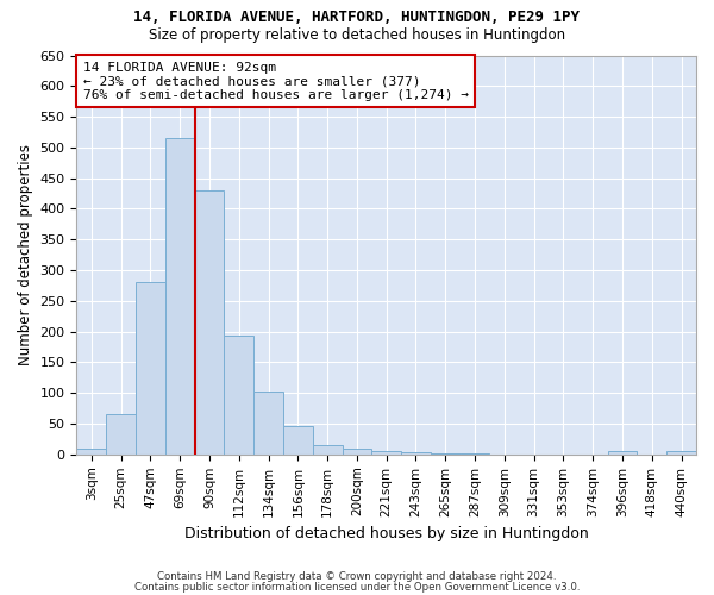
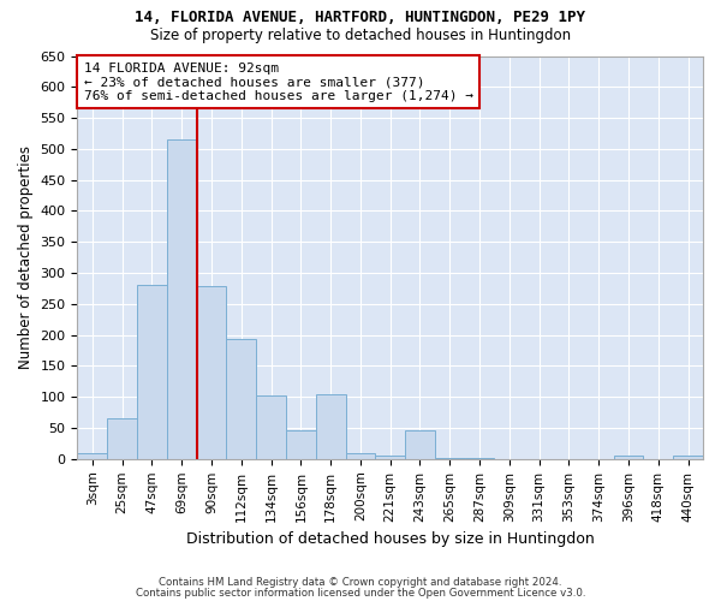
90sqm: 430 -> 278
178sqm: 15 -> 104
243sqm: 3 -> 46
